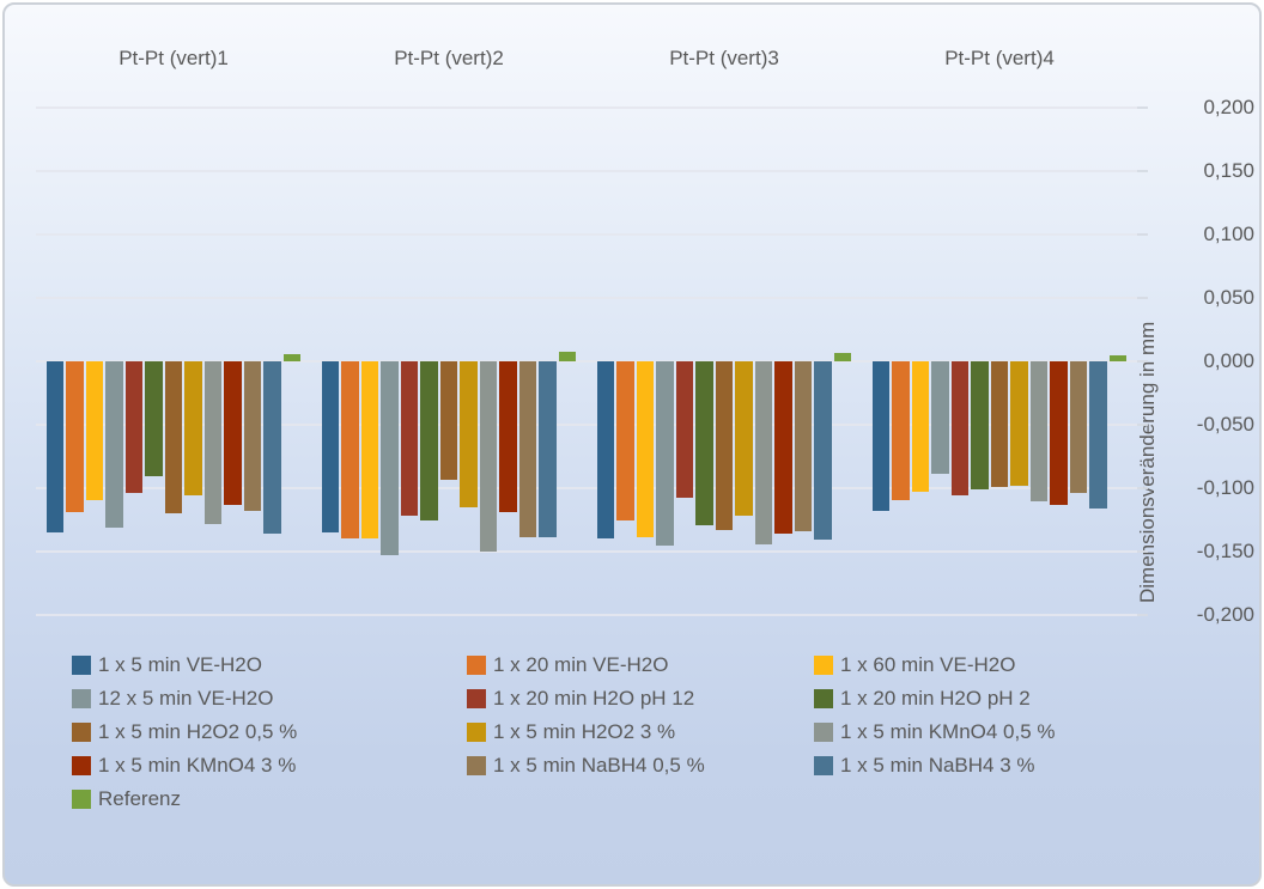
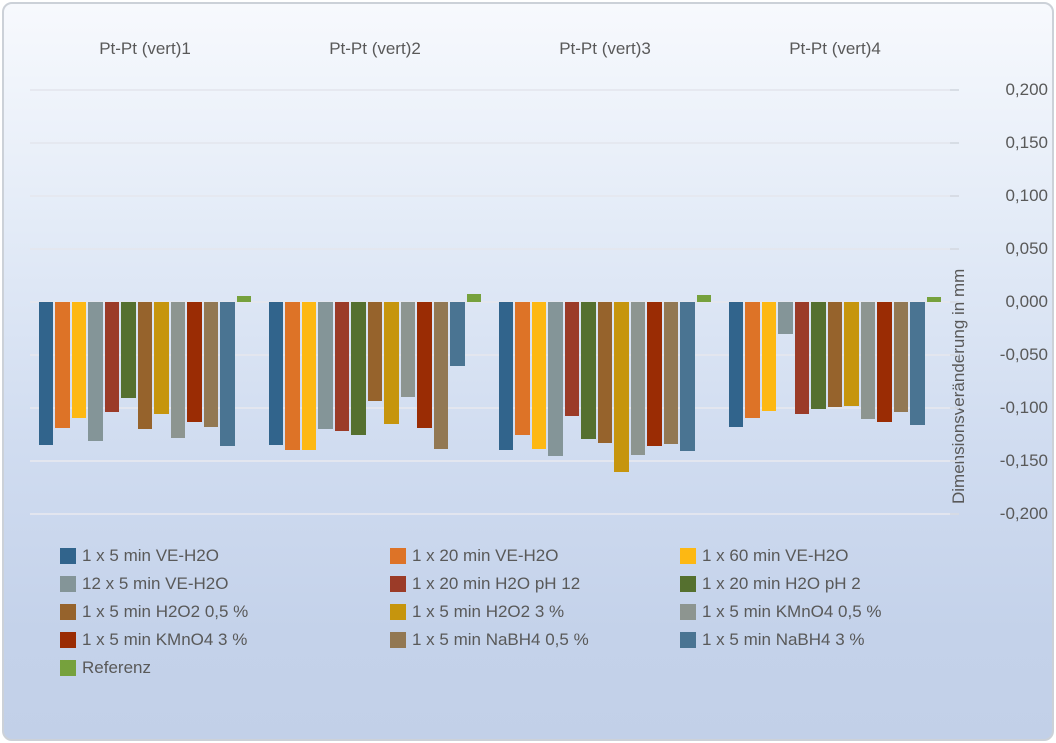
12 x 5 min VE-H2O/Pt-Pt (vert)2: -0,15 -> -0,12
1 x 5 min KMnO4 0,5 %/Pt-Pt (vert)2: -0,15 -> -0,09
1 x 5 min NaBH4 3 %/Pt-Pt (vert)2: -0,14 -> -0,06
1 x 5 min H2O2 3 %/Pt-Pt (vert)3: -0,12 -> -0,16
12 x 5 min VE-H2O/Pt-Pt (vert)4: -0,09 -> -0,03
